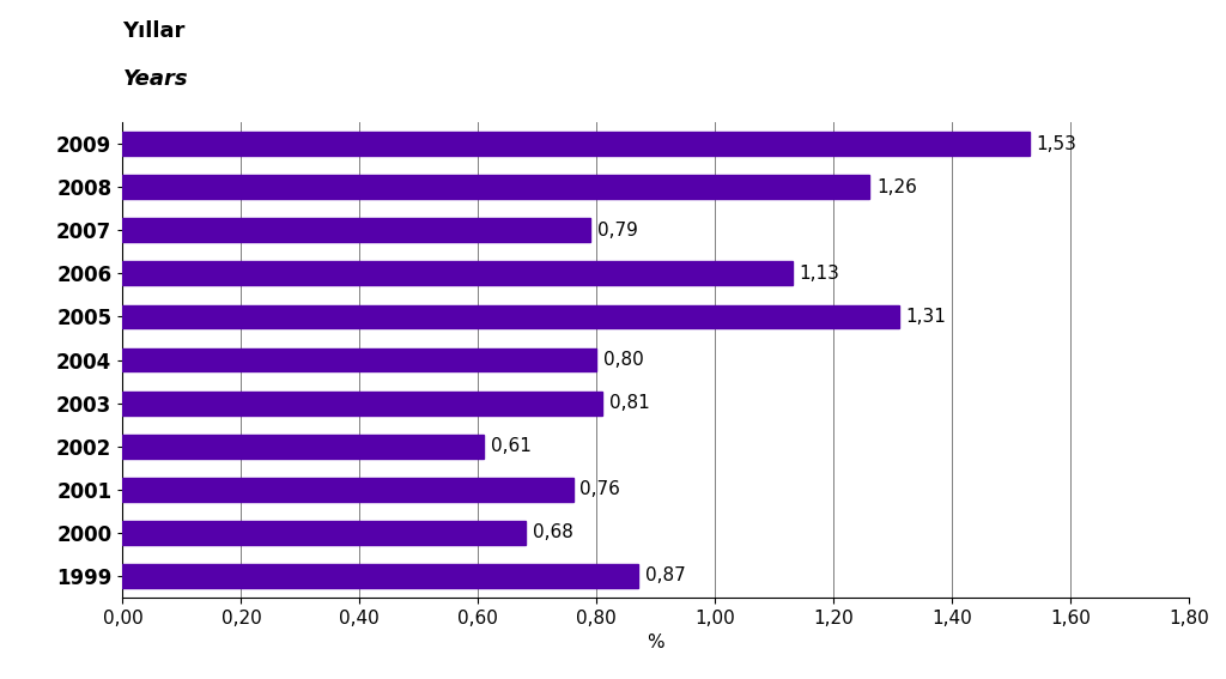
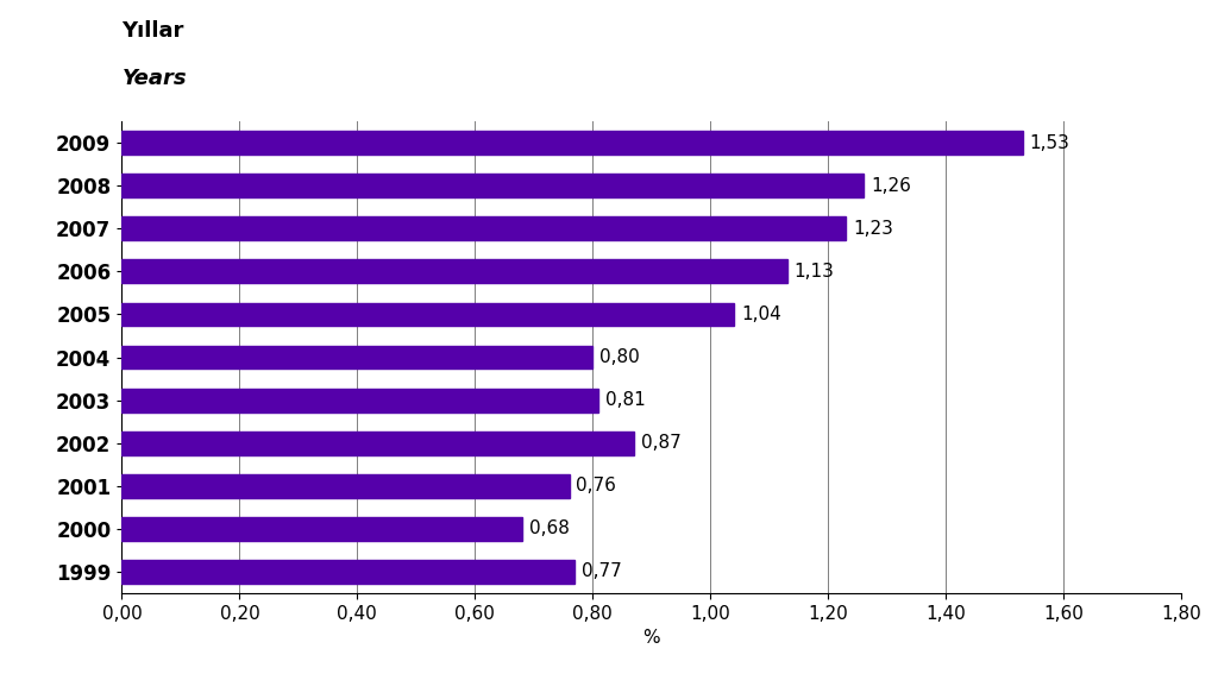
2007: 0,79 -> 1,23
2005: 1,31 -> 1,04
2002: 0,61 -> 0,87
1999: 0,87 -> 0,77
